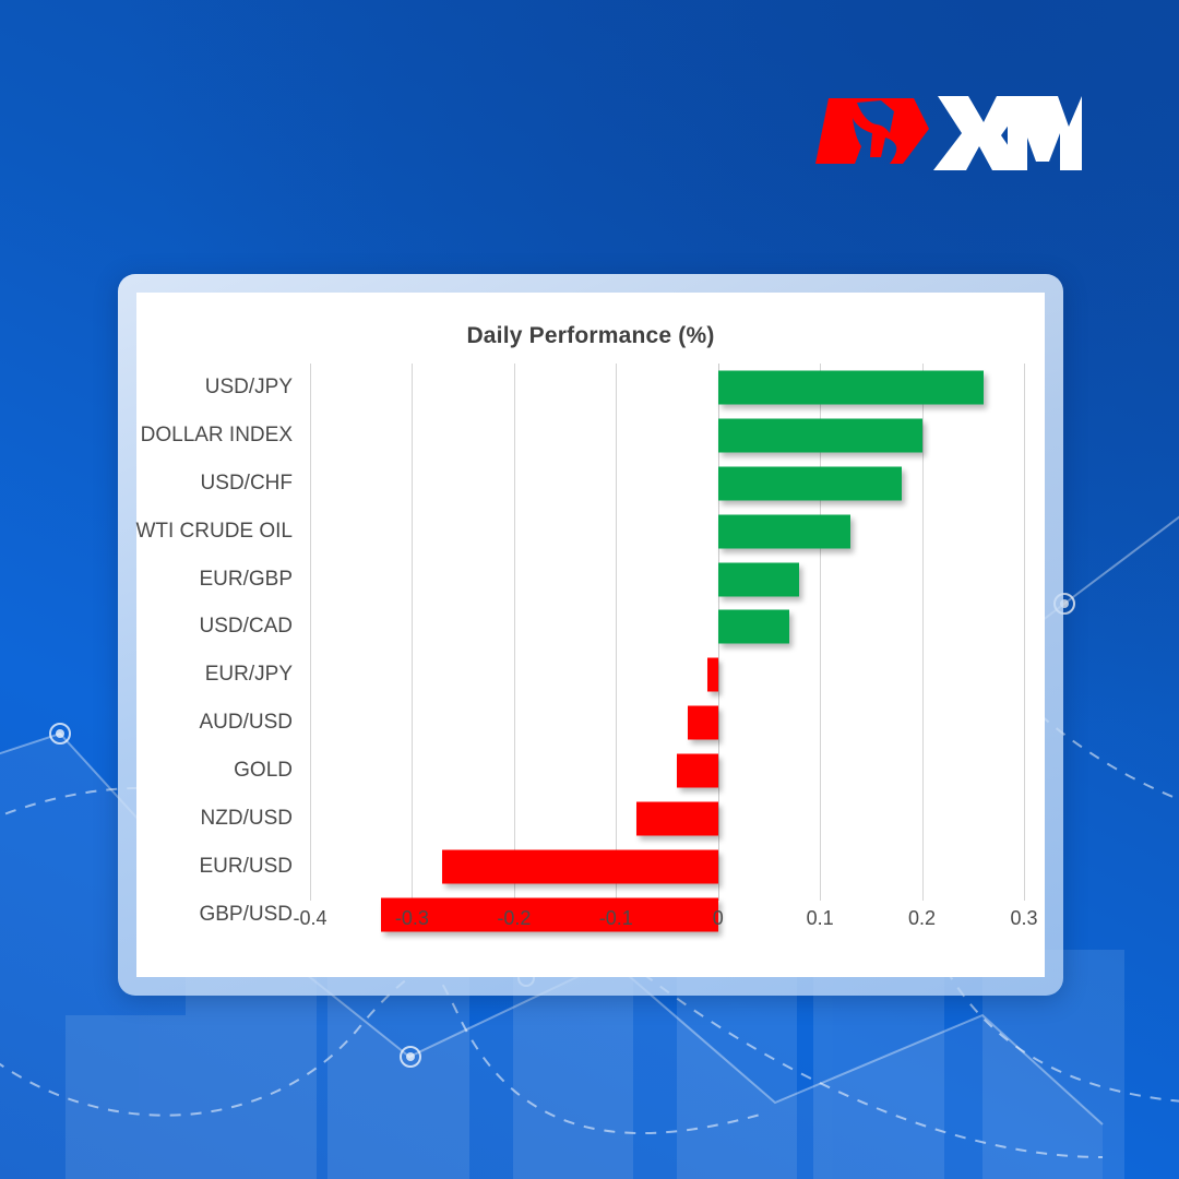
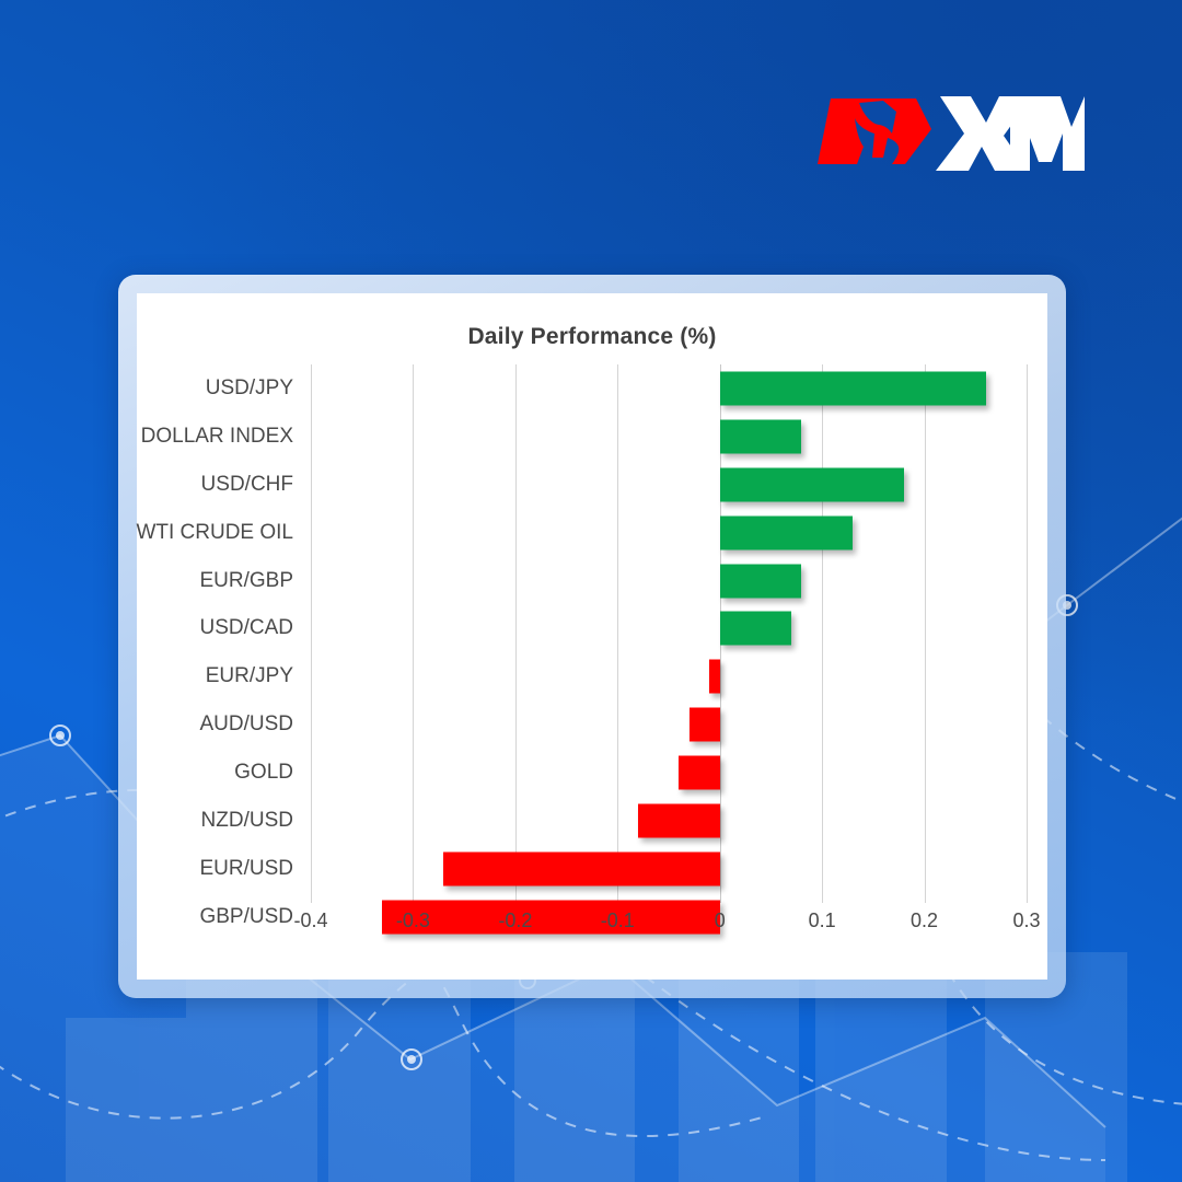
DOLLAR INDEX: 0.20 -> 0.08
